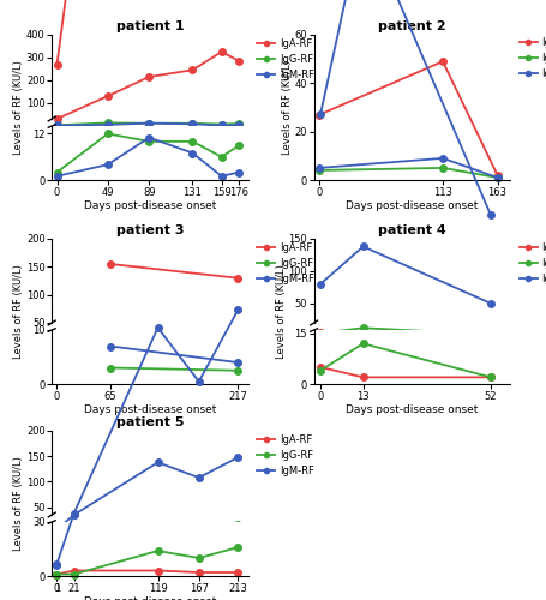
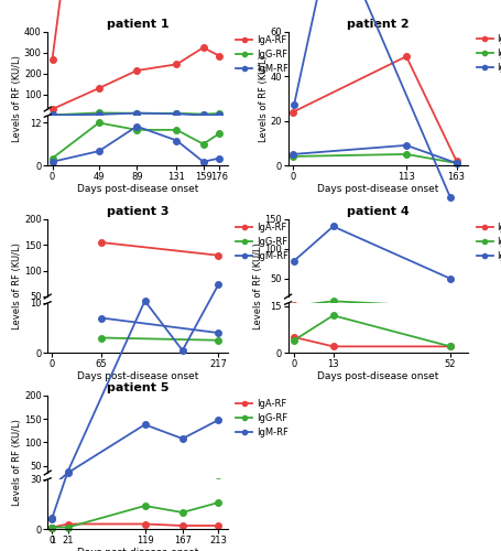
patient 2/IgA-RF/0: 27 -> 24
